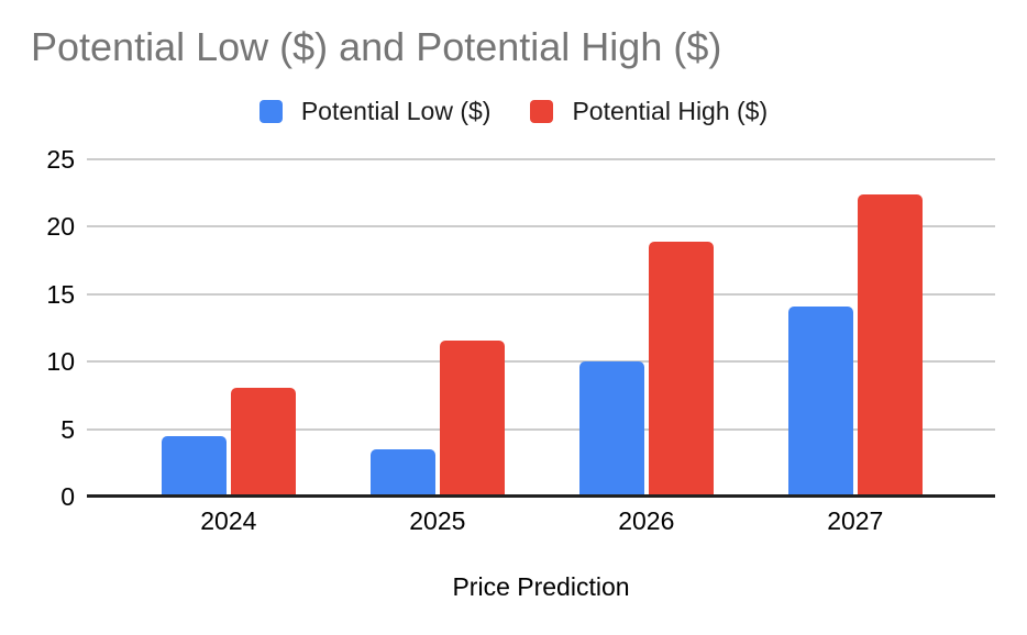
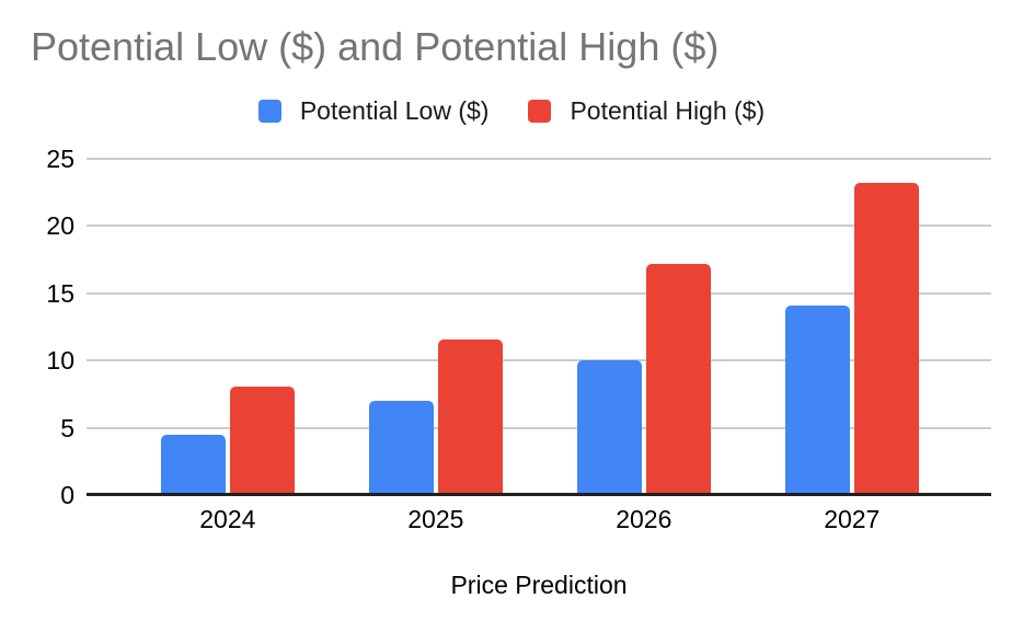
Potential Low ($)/2025: 3.5 -> 7.0
Potential High ($)/2026: 18.9 -> 17.2
Potential High ($)/2027: 22.4 -> 23.2
